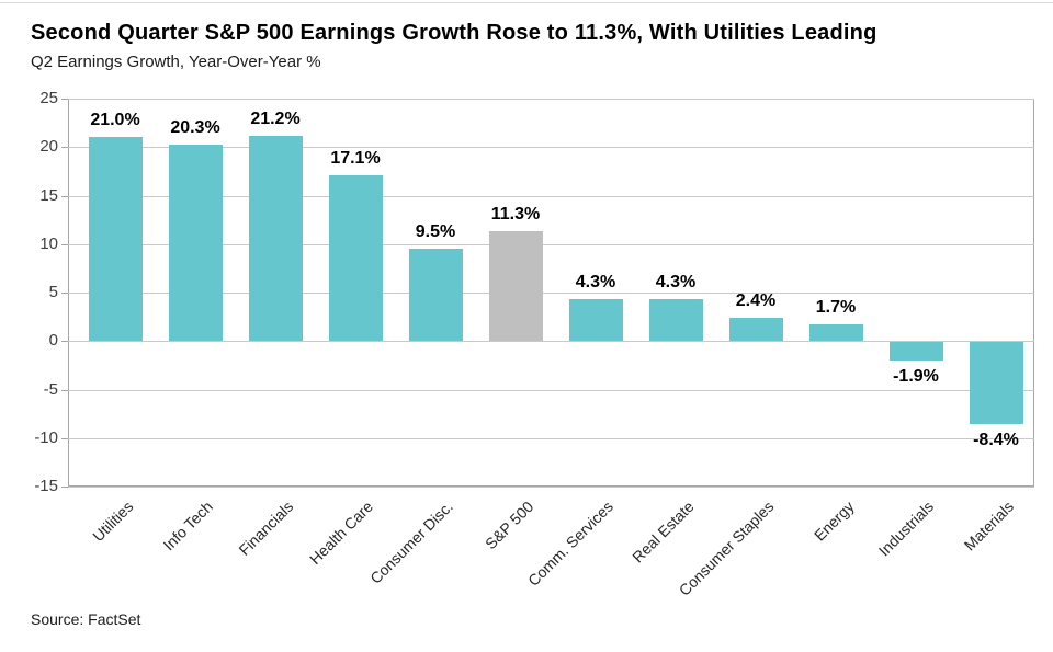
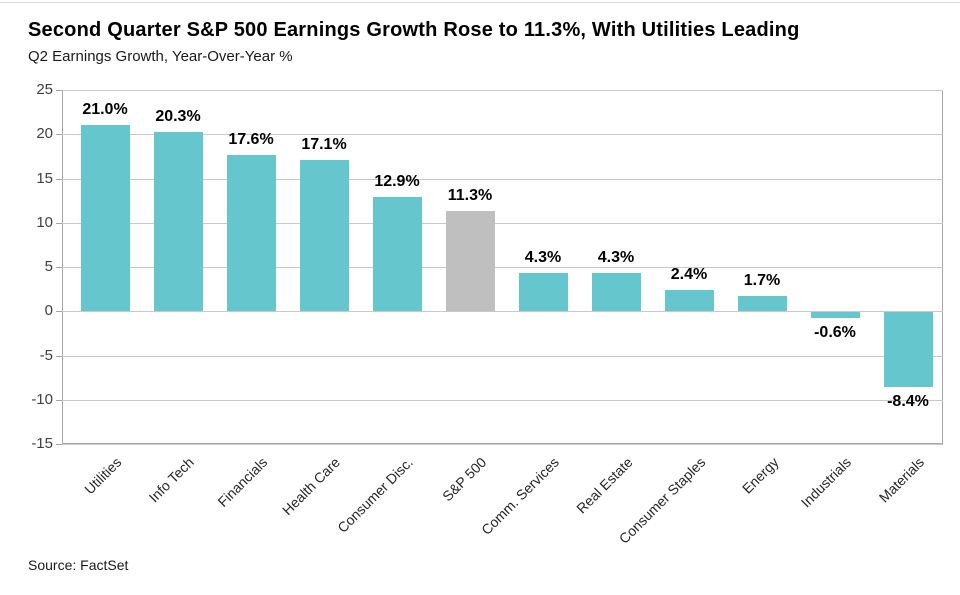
Financials: 21.2% -> 17.6%
Consumer Disc.: 9.5% -> 12.9%
Industrials: -1.9% -> -0.6%
